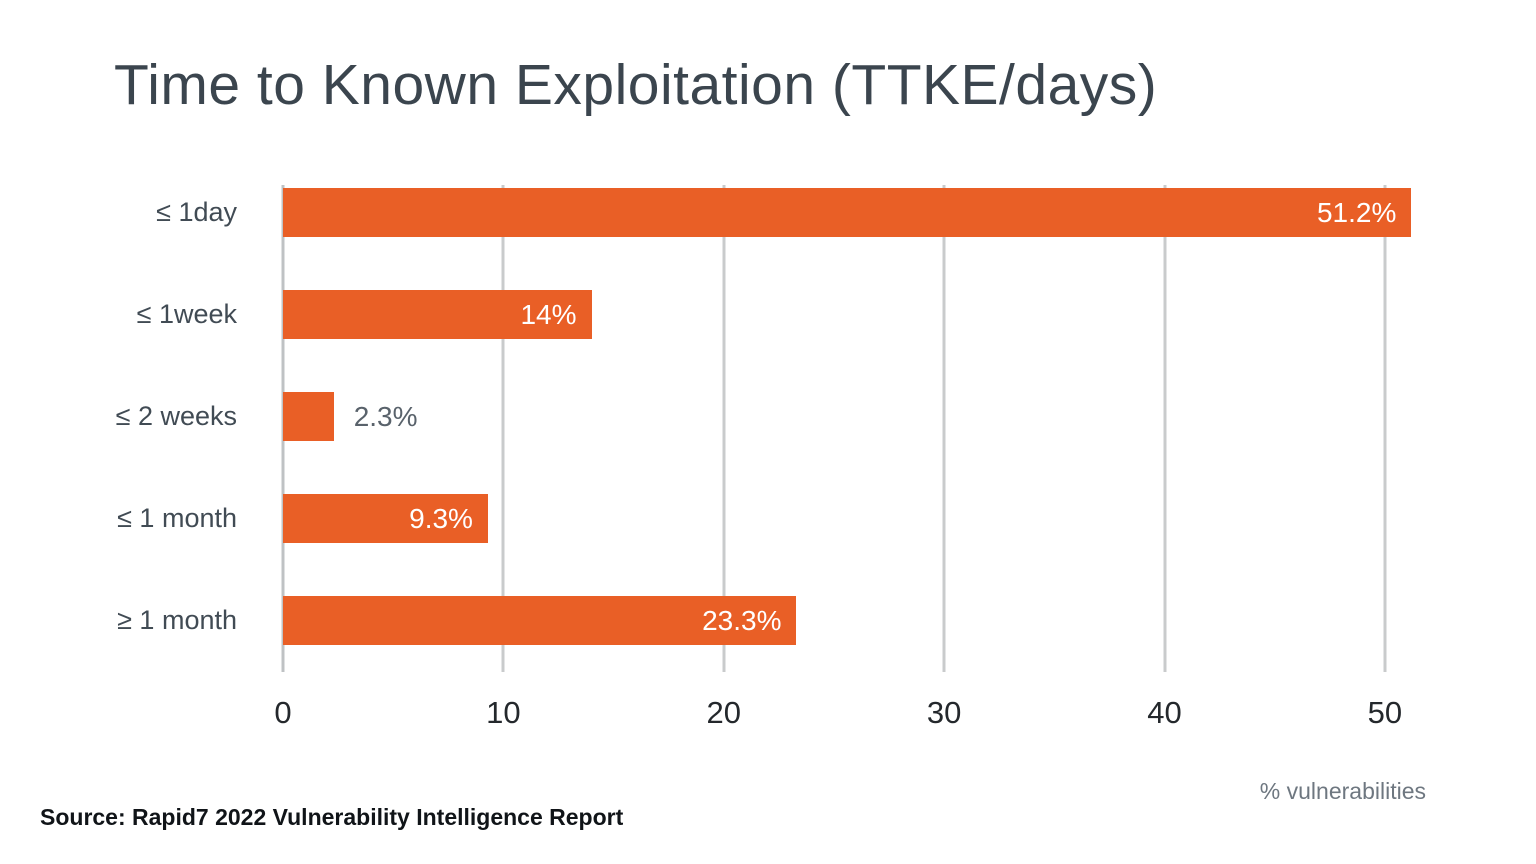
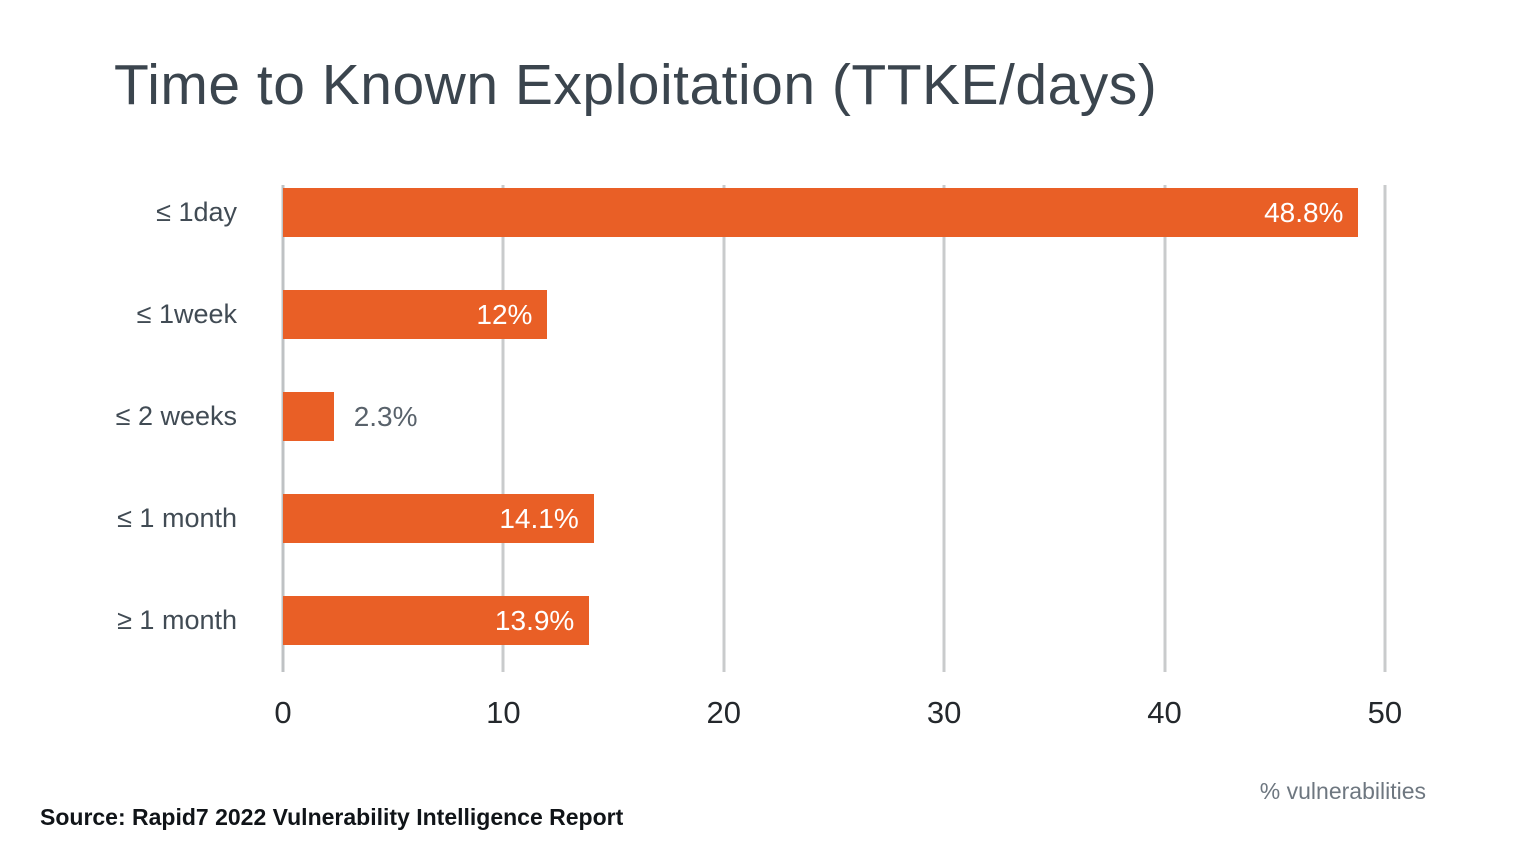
≤ 1day: 51.2% -> 48.8%
≤ 1week: 14% -> 12%
≤ 1 month: 9.3% -> 14.1%
≥ 1 month: 23.3% -> 13.9%
